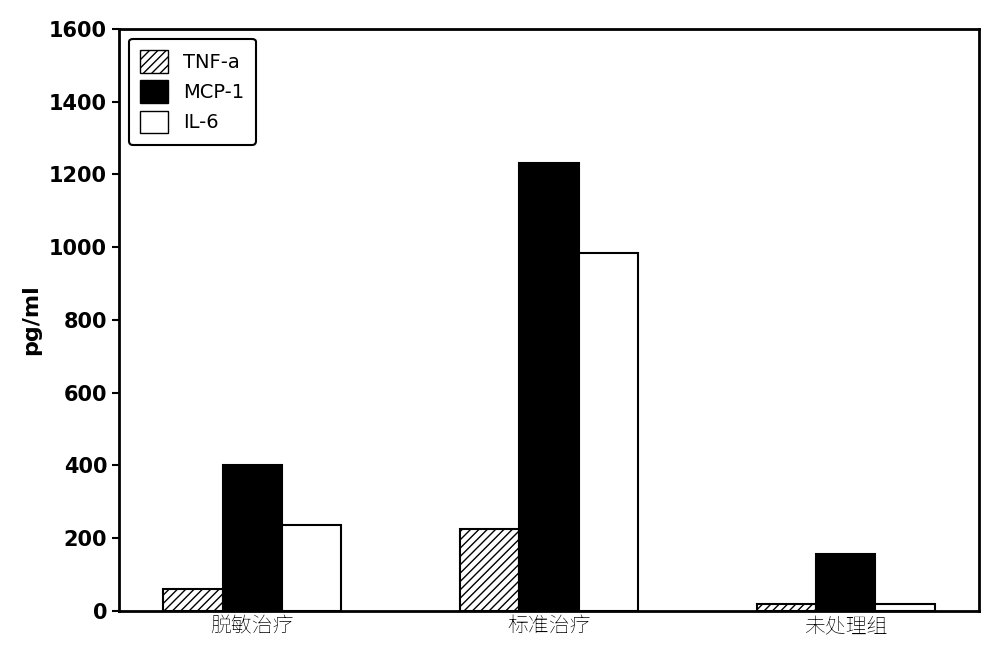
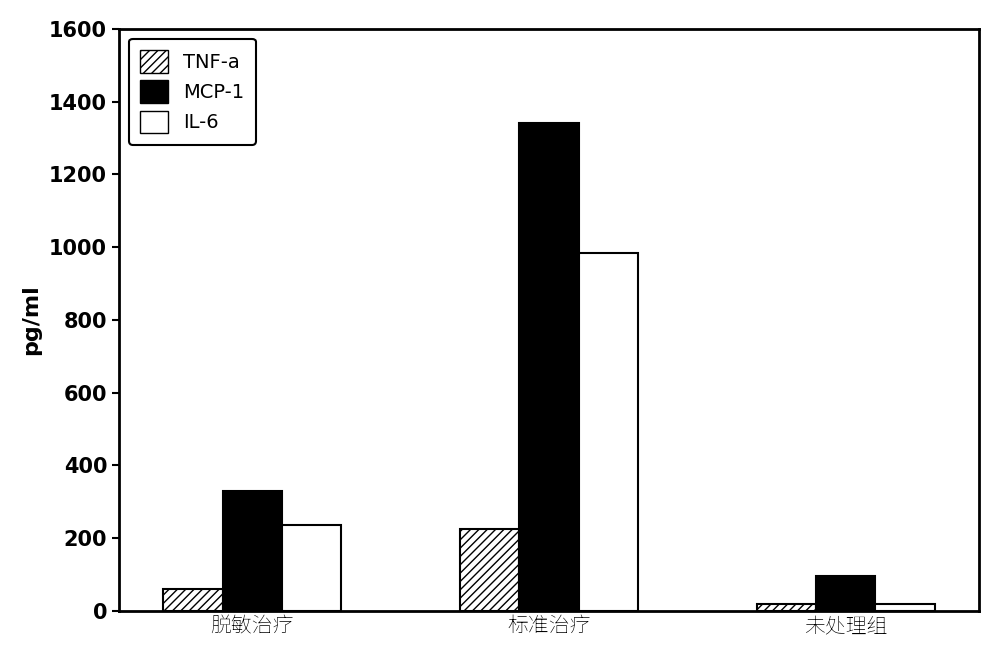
MCP-1/脱敏治疗: 400 -> 330
MCP-1/标准治疗: 1230 -> 1340
MCP-1/未处理组: 155 -> 95
